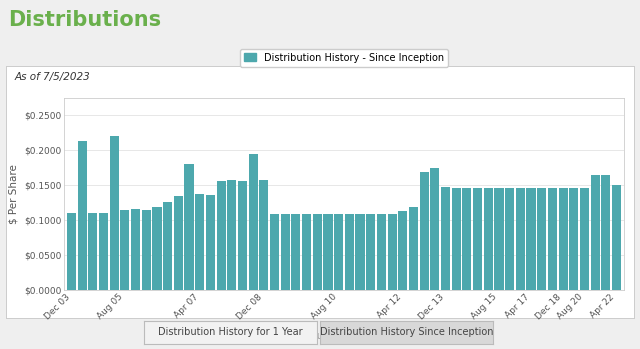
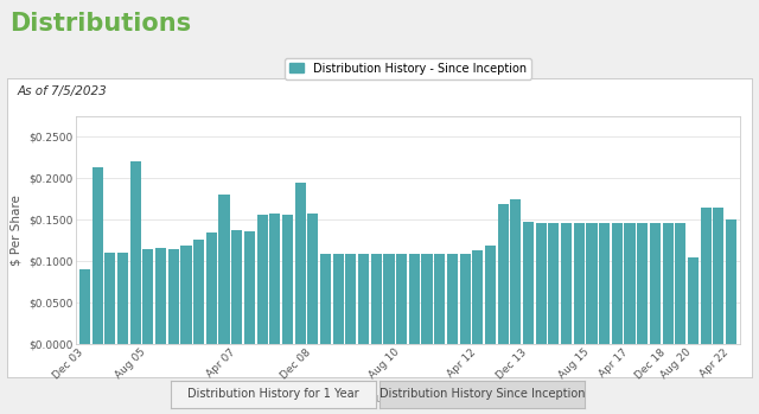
Dec 03: $0.110 -> $0.090
Aug 20: $0.146 -> $0.104
